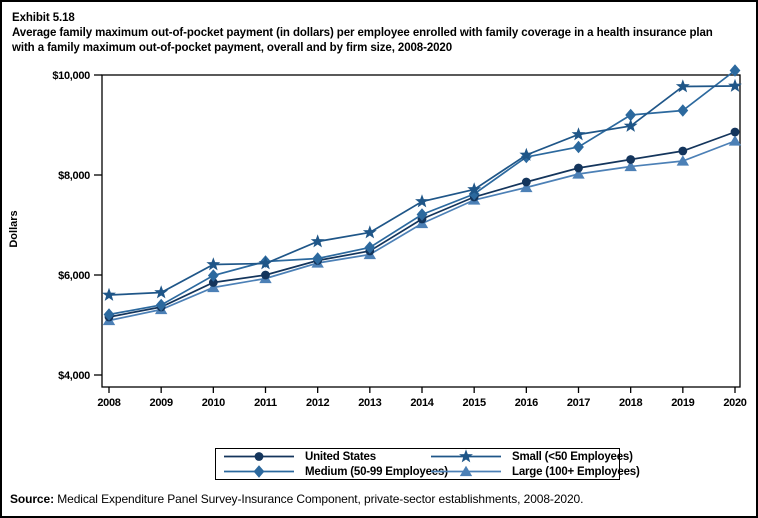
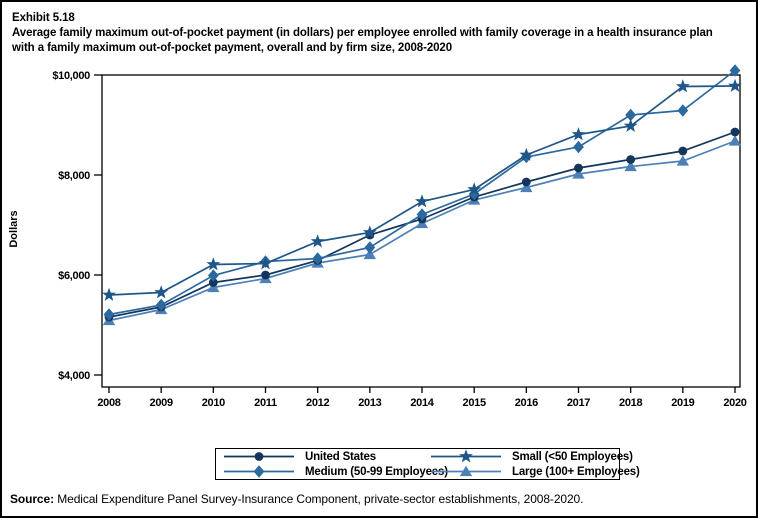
United States/2013: $6500 -> $6800
